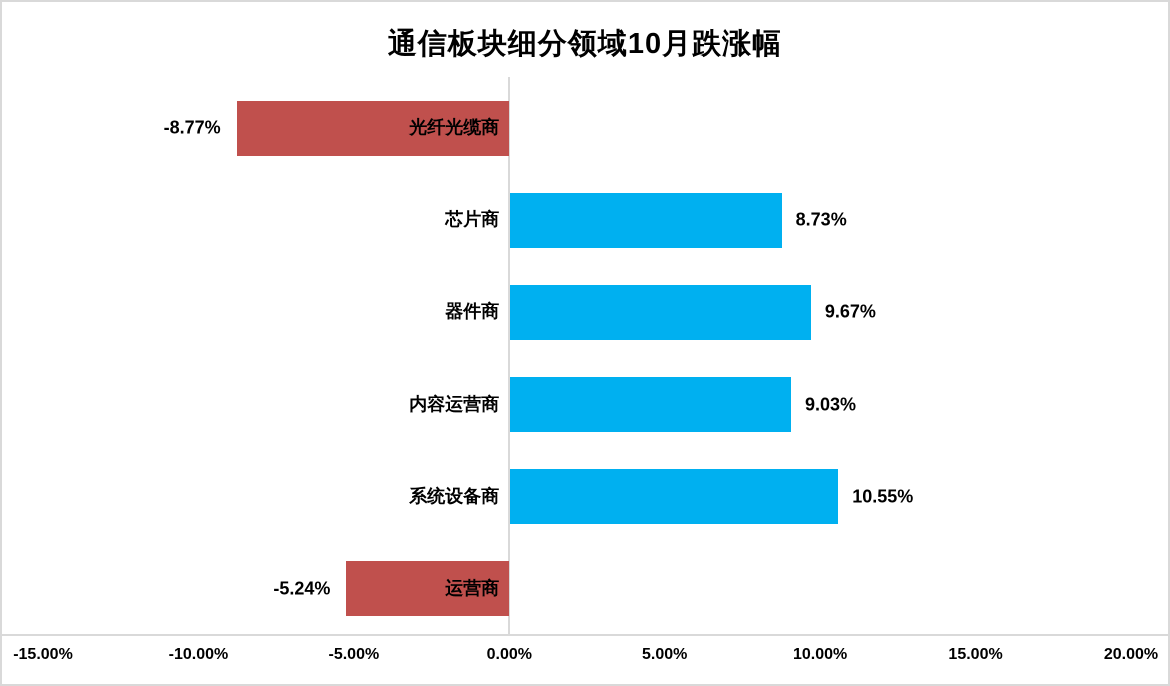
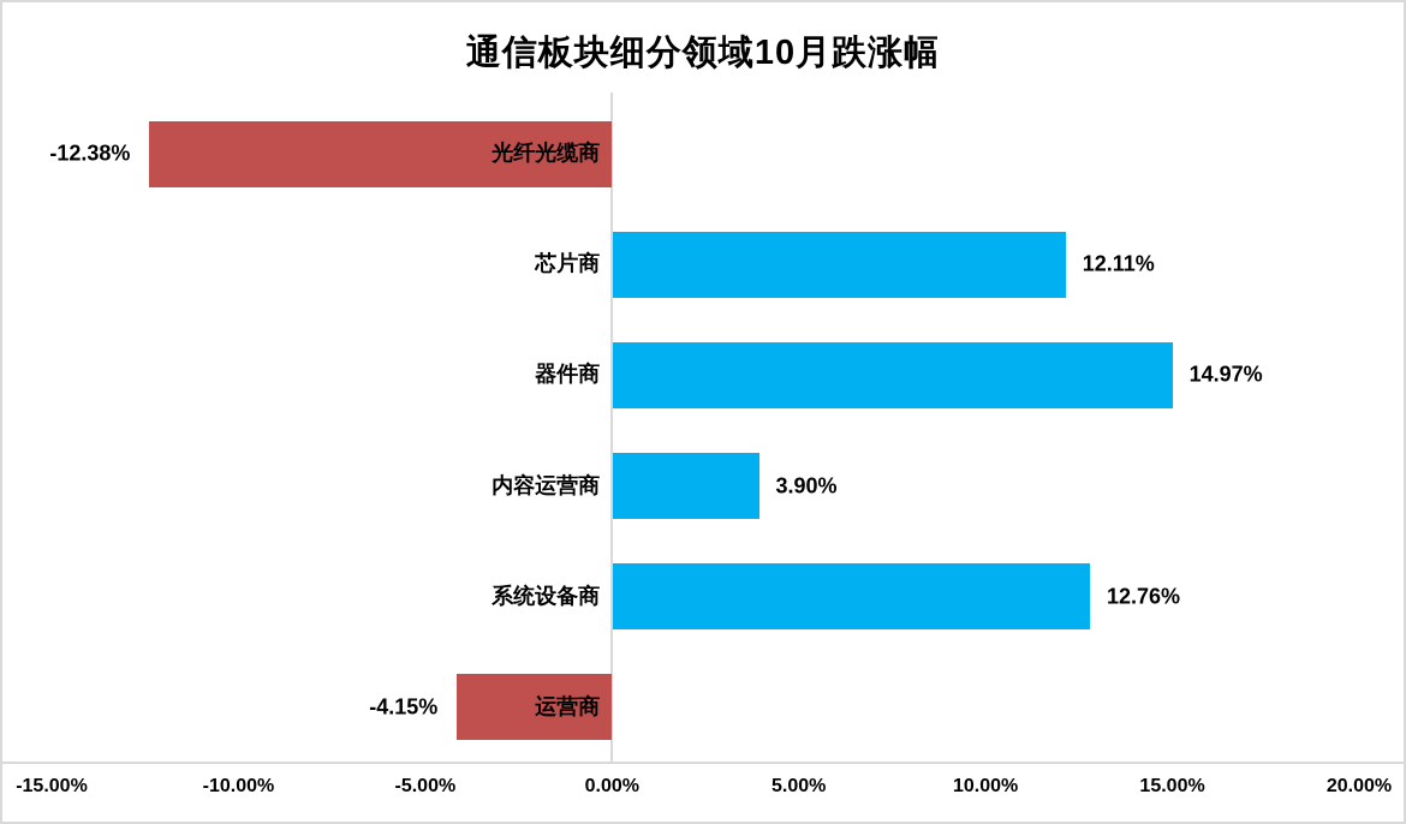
光纤光缆商: -8.77% -> -12.38%
芯片商: 8.73% -> 12.11%
器件商: 9.67% -> 14.97%
内容运营商: 9.03% -> 3.90%
系统设备商: 10.55% -> 12.76%
运营商: -5.24% -> -4.15%
